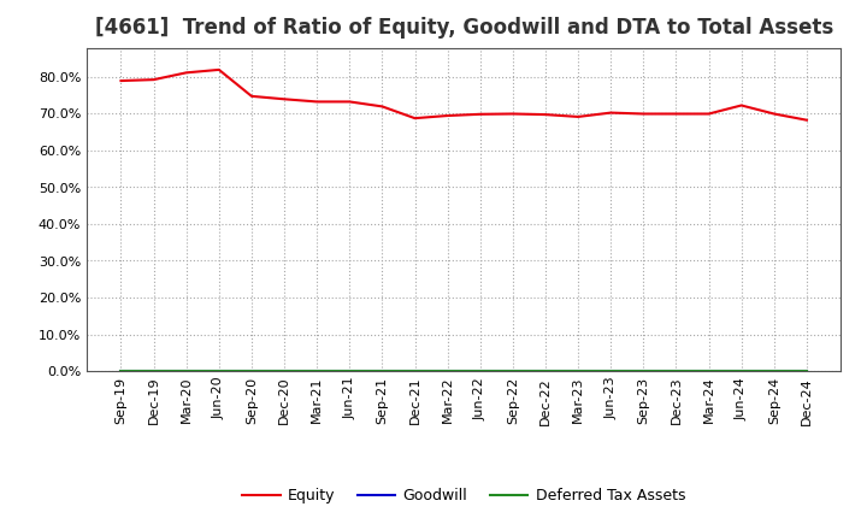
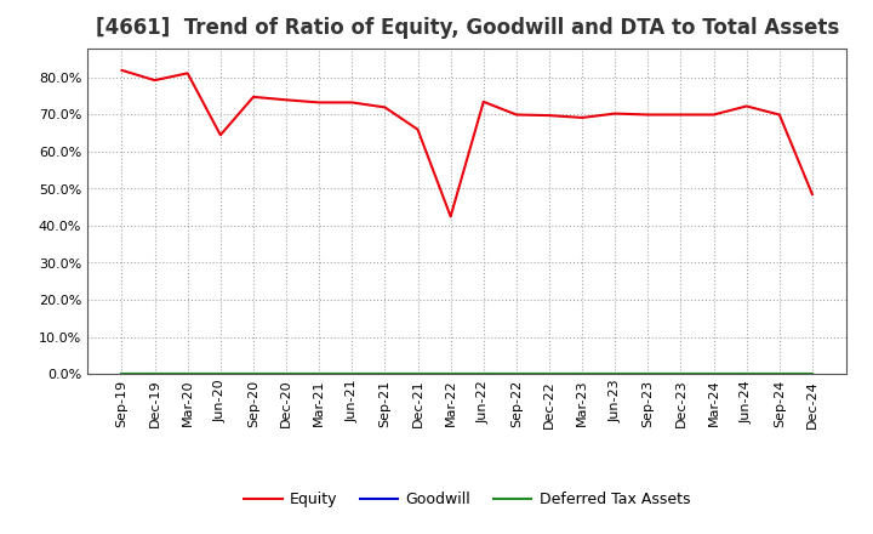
Equity/Sep-19: 79.0% -> 82.0%
Equity/Jun-20: 82.0% -> 64.5%
Equity/Dec-21: 68.8% -> 66.0%
Equity/Mar-22: 69.5% -> 42.5%
Equity/Jun-22: 69.9% -> 73.5%
Equity/Dec-24: 68.3% -> 48.5%
